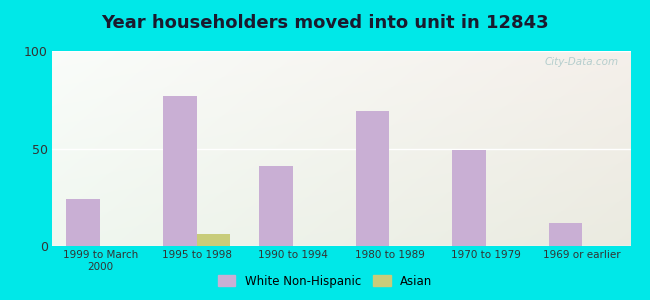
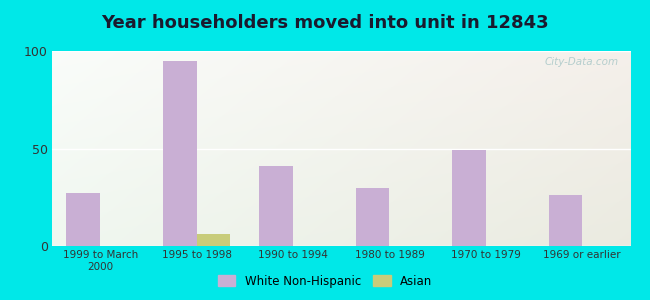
White Non-Hispanic/1999 to March 2000: 24 -> 27
White Non-Hispanic/1995 to 1998: 77 -> 95
White Non-Hispanic/1980 to 1989: 69 -> 30
White Non-Hispanic/1969 or earlier: 12 -> 26
